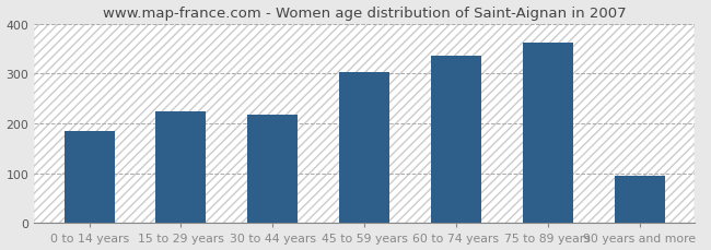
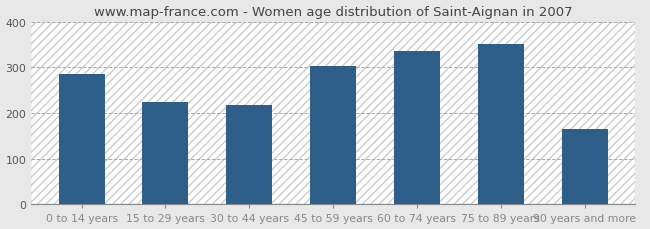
0 to 14 years: 185 -> 285
75 to 89 years: 362 -> 350
90 years and more: 96 -> 165
